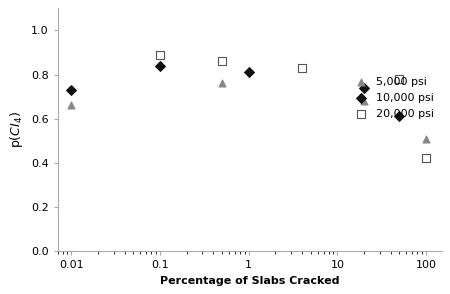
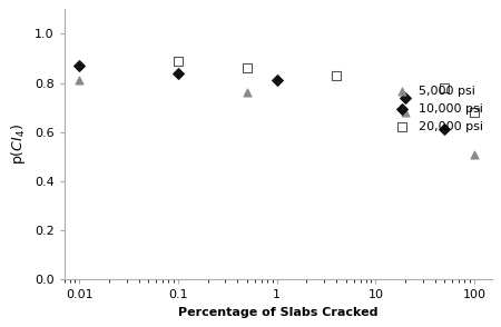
5,000 psi/0.01: 0.66 -> 0.81
10,000 psi/0.01: 0.73 -> 0.87
20,000 psi/100: 0.42 -> 0.68
